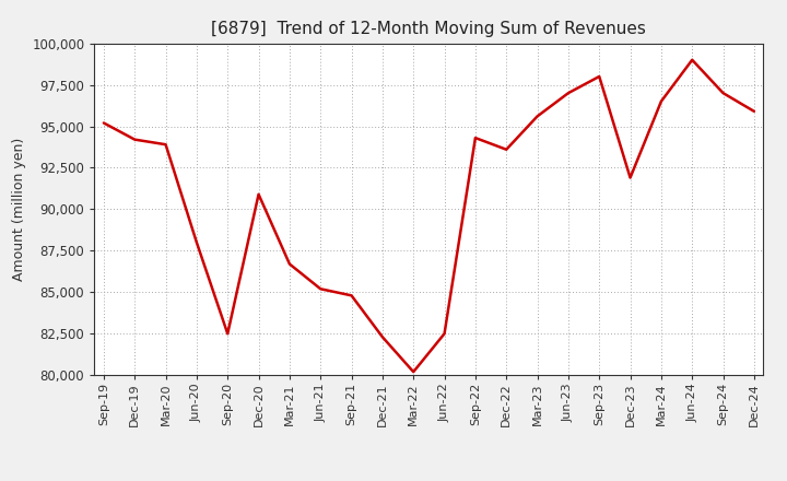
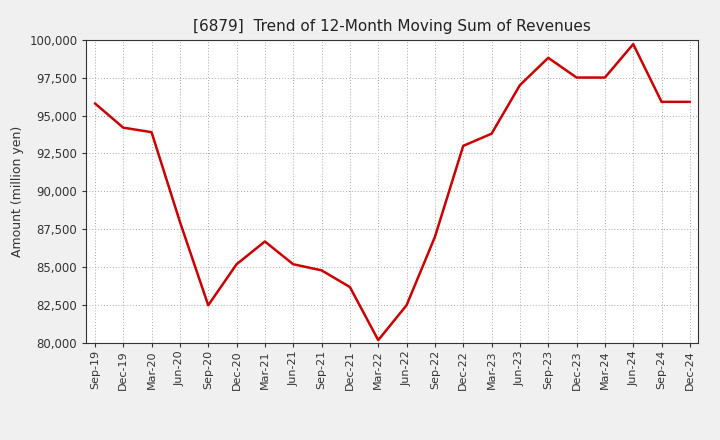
Sep-19: 95,200 -> 95,800
Dec-20: 90,900 -> 85,200
Dec-21: 82,300 -> 83,700
Sep-22: 94,300 -> 87,000
Dec-22: 93,600 -> 93,000
Mar-23: 95,600 -> 93,800
Sep-23: 98,000 -> 98,800
Dec-23: 91,900 -> 97,500
Mar-24: 96,500 -> 97,500
Jun-24: 99,000 -> 99,700
Sep-24: 97,000 -> 95,900
